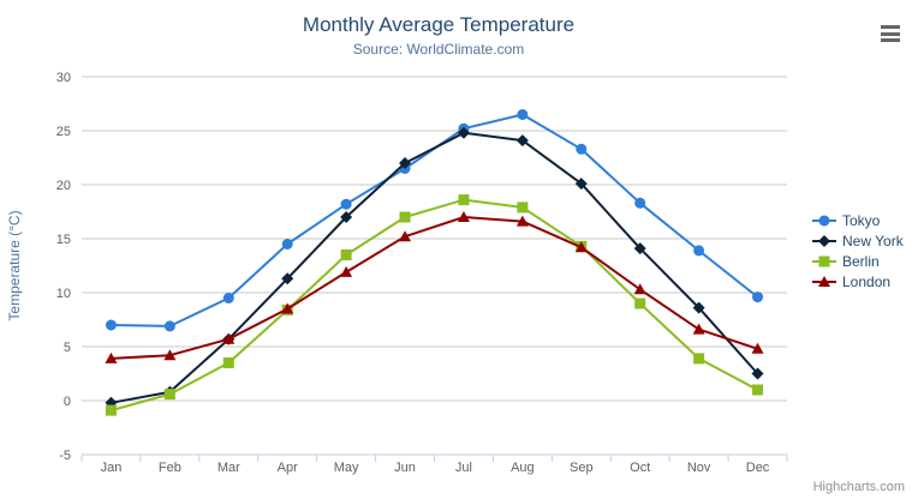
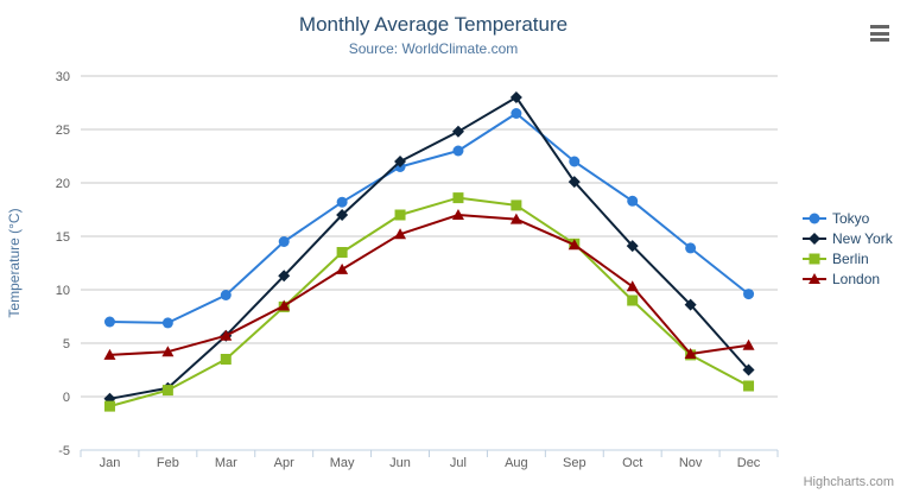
Tokyo/Jul: 25 -> 23
New York/Aug: 24 -> 28
Tokyo/Sep: 23 -> 22
London/Nov: 7 -> 4
